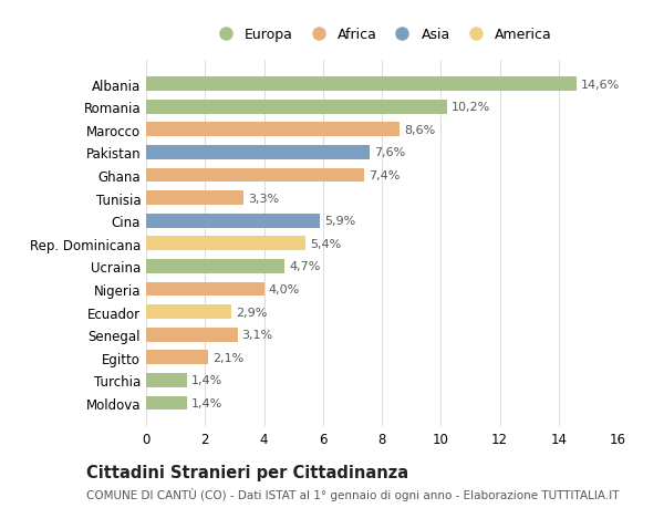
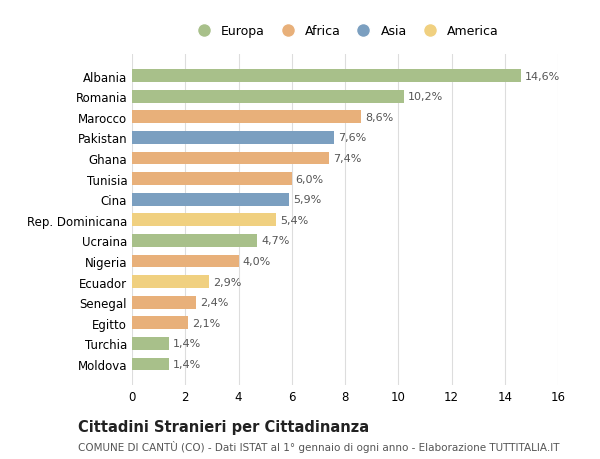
Tunisia: 3,3% -> 6,0%
Senegal: 3,1% -> 2,4%
